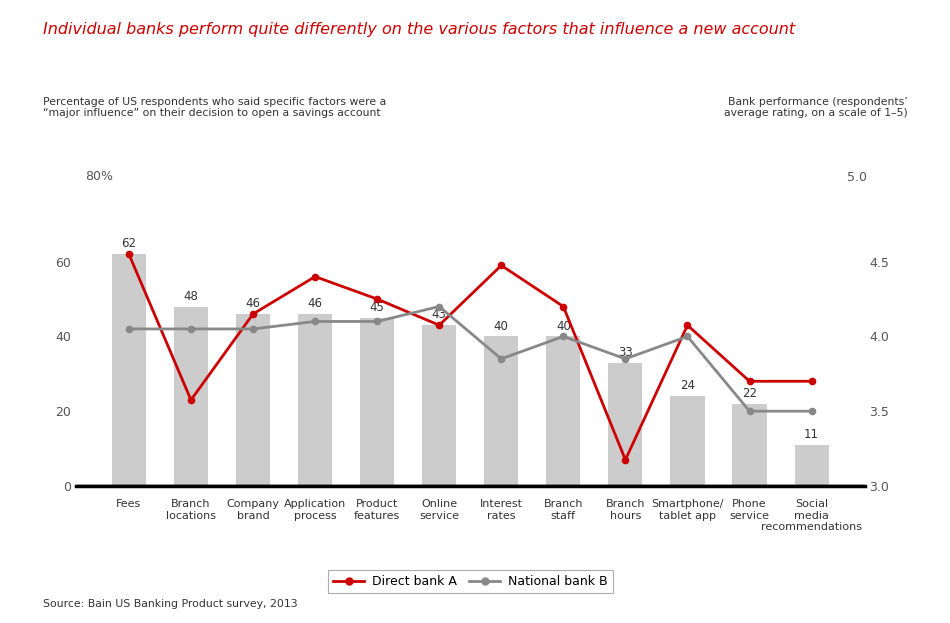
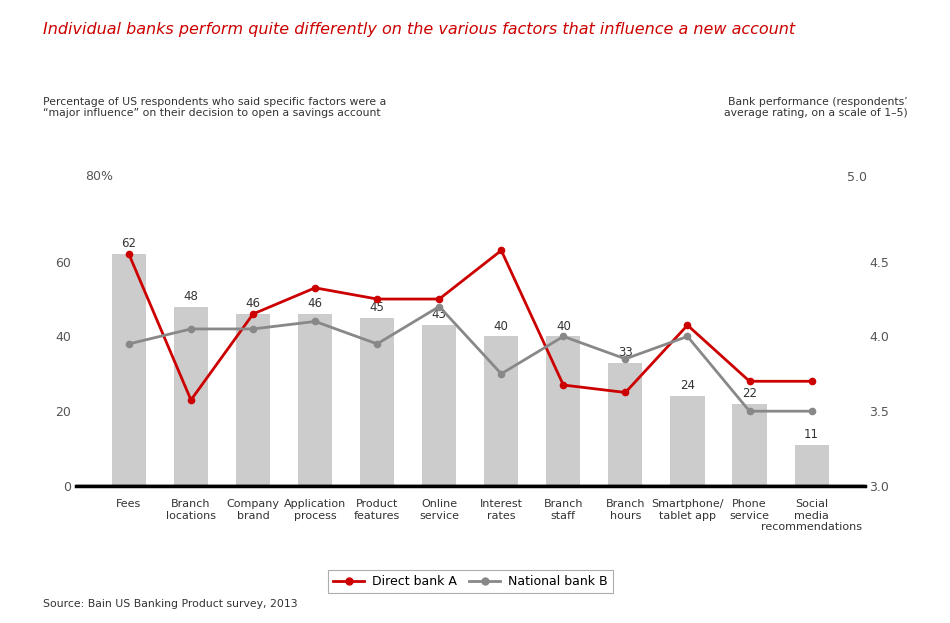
National bank B/Fees: 42 -> 38
Direct bank A/Application process: 56 -> 53
National bank B/Product features: 44 -> 38
Direct bank A/Online service: 43 -> 50
Direct bank A/Interest rates: 59 -> 63
National bank B/Interest rates: 34 -> 30
Direct bank A/Branch staff: 48 -> 27
Direct bank A/Branch hours: 7 -> 25
